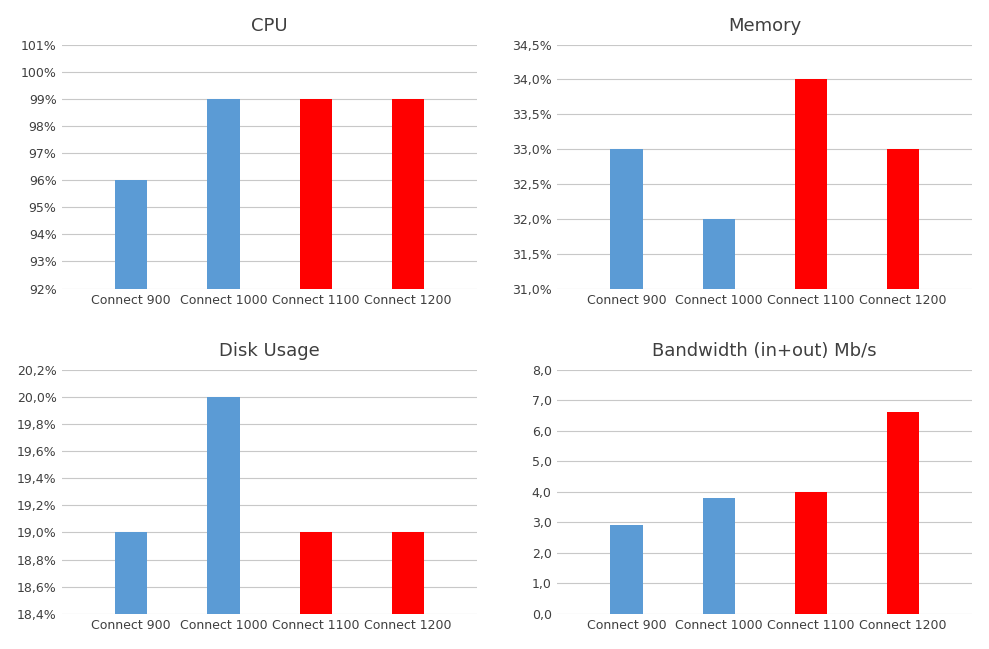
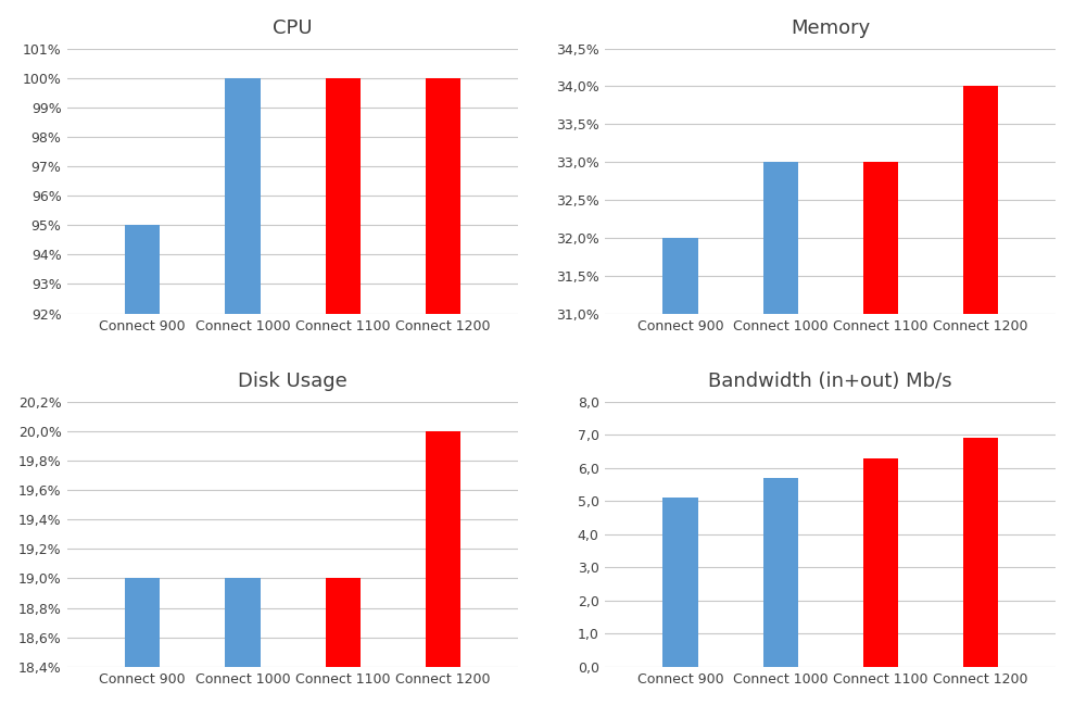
CPU/Connect 900: 96% -> 95%
CPU/Connect 1000: 99% -> 100%
CPU/Connect 1100: 99% -> 100%
CPU/Connect 1200: 99% -> 100%
Memory/Connect 900: 33% -> 32%
Memory/Connect 1000: 32% -> 33%
Memory/Connect 1100: 34% -> 33%
Memory/Connect 1200: 33% -> 34%
Disk Usage/Connect 1000: 20% -> 19%
Disk Usage/Connect 1200: 19% -> 20%
Bandwidth (in+out) Mb/s/Connect 900: 2,9 -> 5,1
Bandwidth (in+out) Mb/s/Connect 1000: 3,8 -> 5,7
Bandwidth (in+out) Mb/s/Connect 1100: 4,0 -> 6,3
Bandwidth (in+out) Mb/s/Connect 1200: 6,6 -> 6,9
